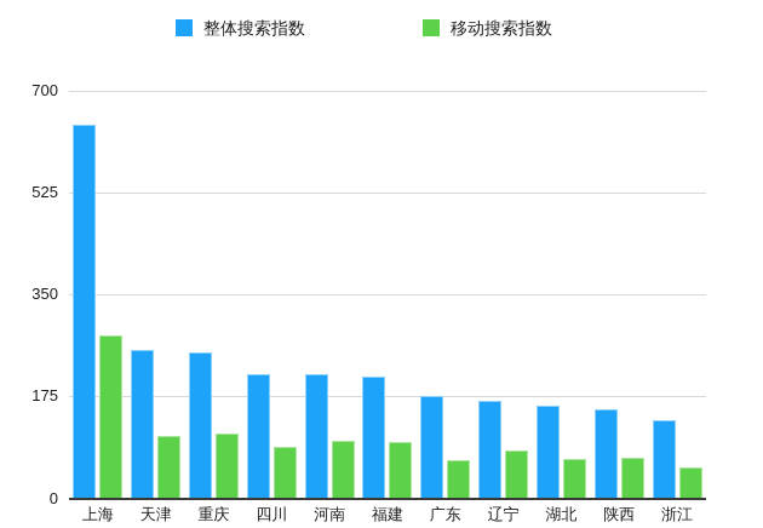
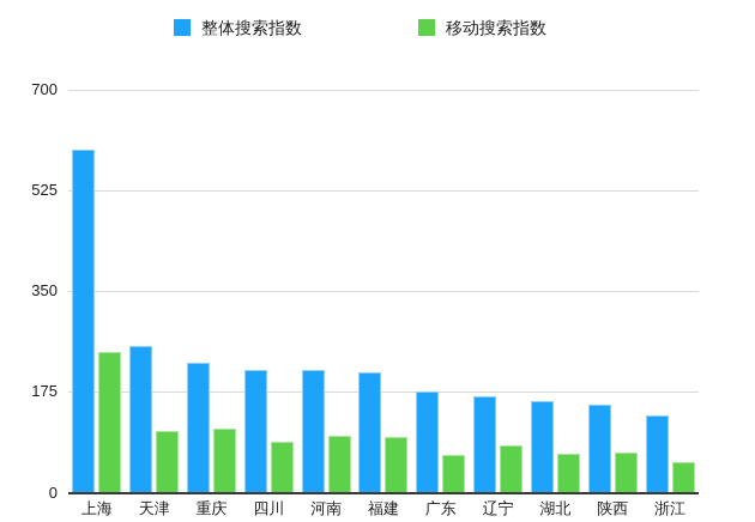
整体搜索指数/上海: 640 -> 600
移动搜索指数/上海: 280 -> 240
整体搜索指数/重庆: 250 -> 220
